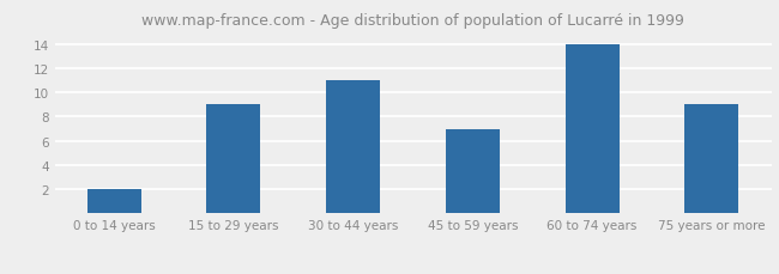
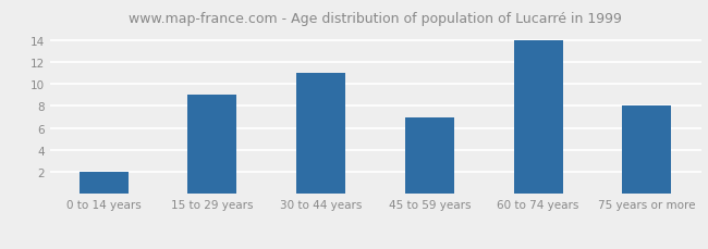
75 years or more: 9 -> 8
